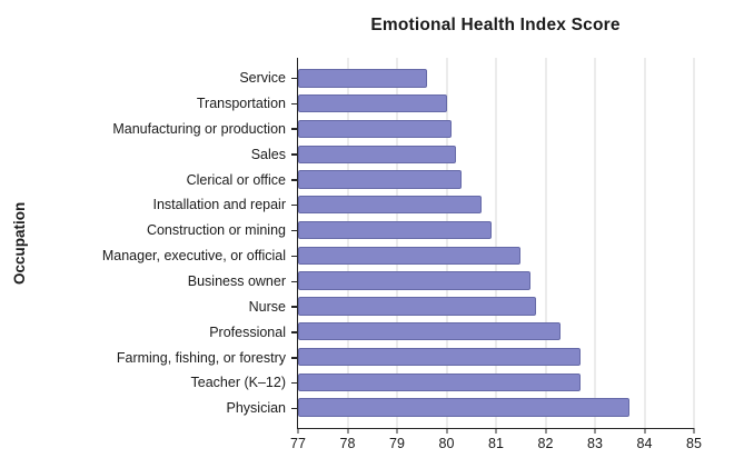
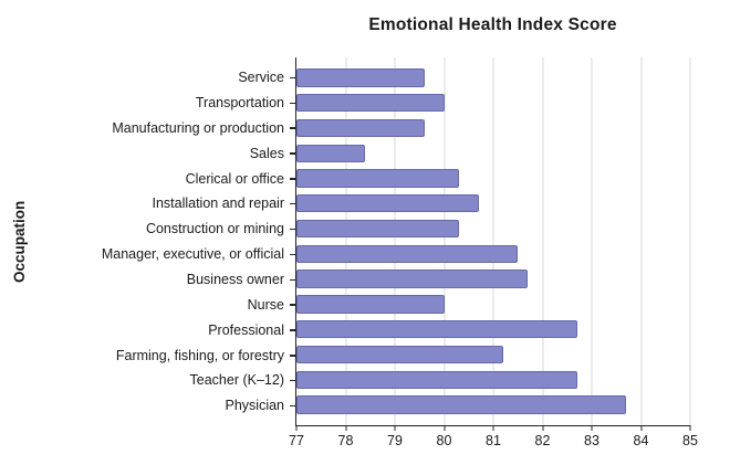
Manufacturing or production: 80.1 -> 79.6
Sales: 80.2 -> 78.4
Construction or mining: 80.9 -> 80.3
Nurse: 81.8 -> 80.0
Professional: 82.3 -> 82.7
Farming, fishing, or forestry: 82.7 -> 81.2
